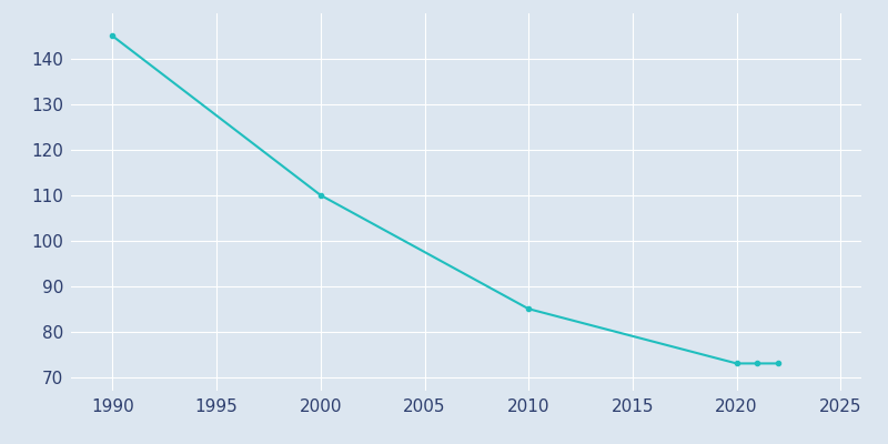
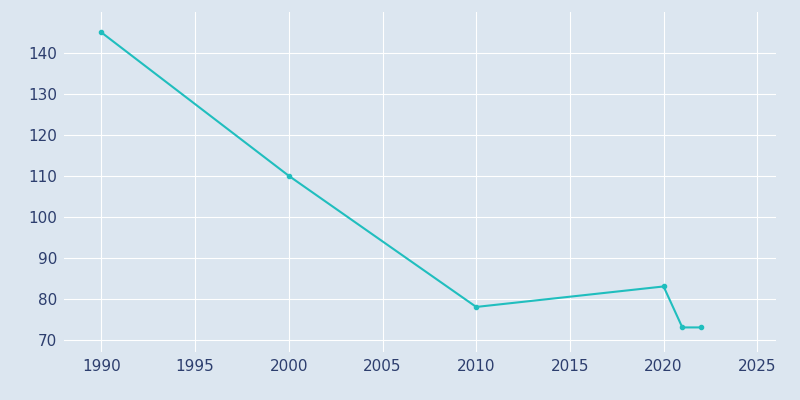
2010: 85 -> 78
2020: 73 -> 83
